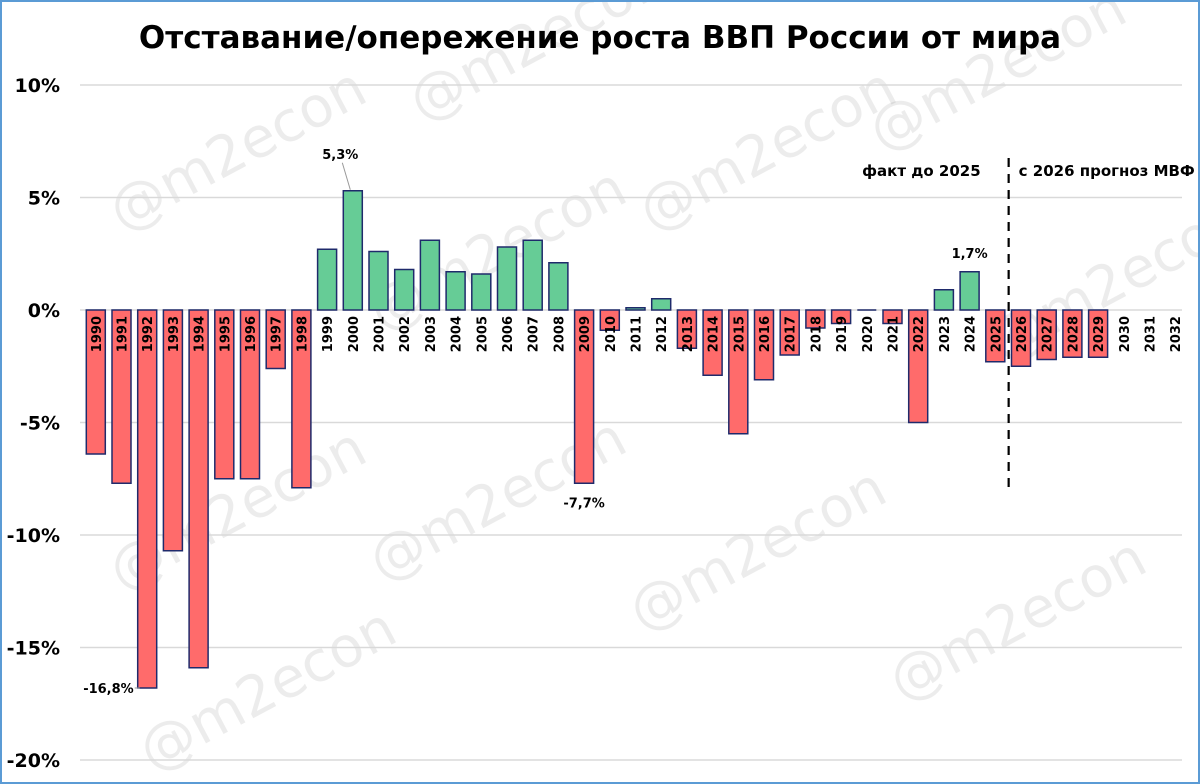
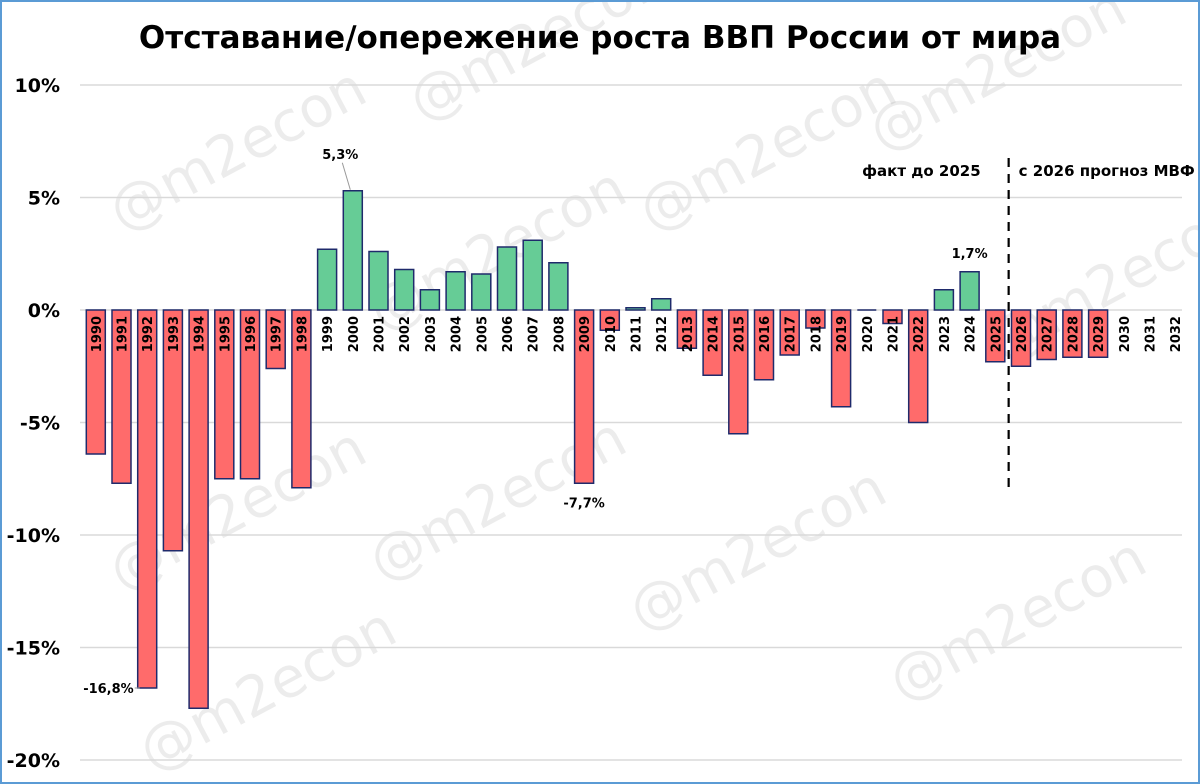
1994: -15.9% -> -17.7%
2003: 3.1% -> 0.9%
2019: -0.6% -> -4.3%
